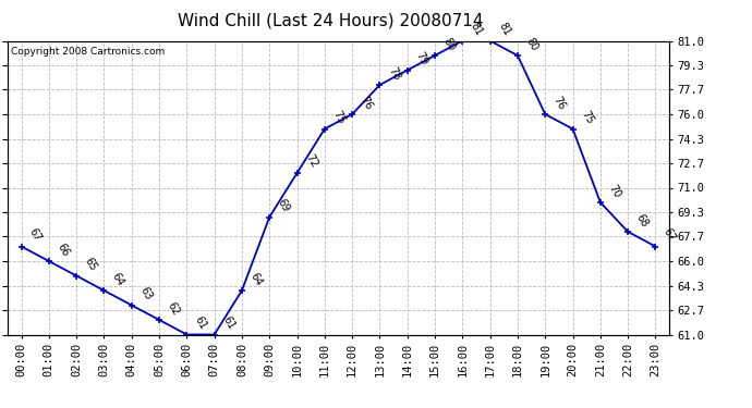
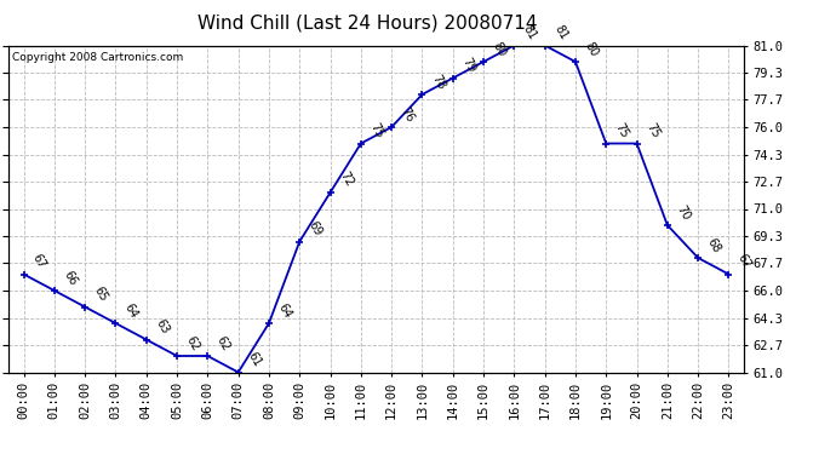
06:00: 61 -> 62
19:00: 76 -> 75
